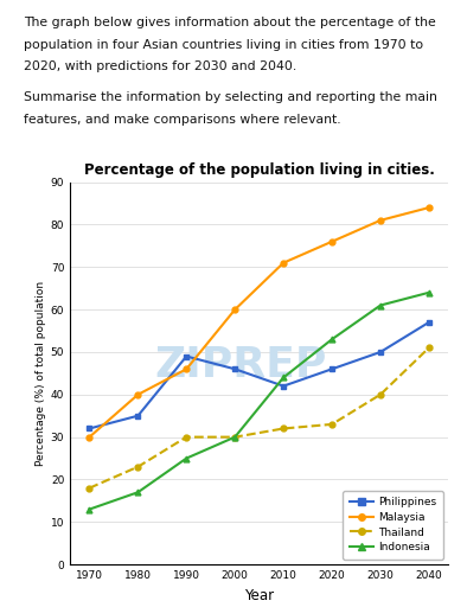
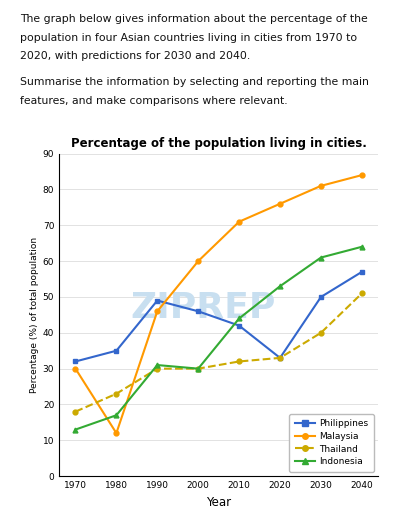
Malaysia/1980: 40 -> 12
Indonesia/1990: 25 -> 31
Philippines/2020: 46 -> 33
